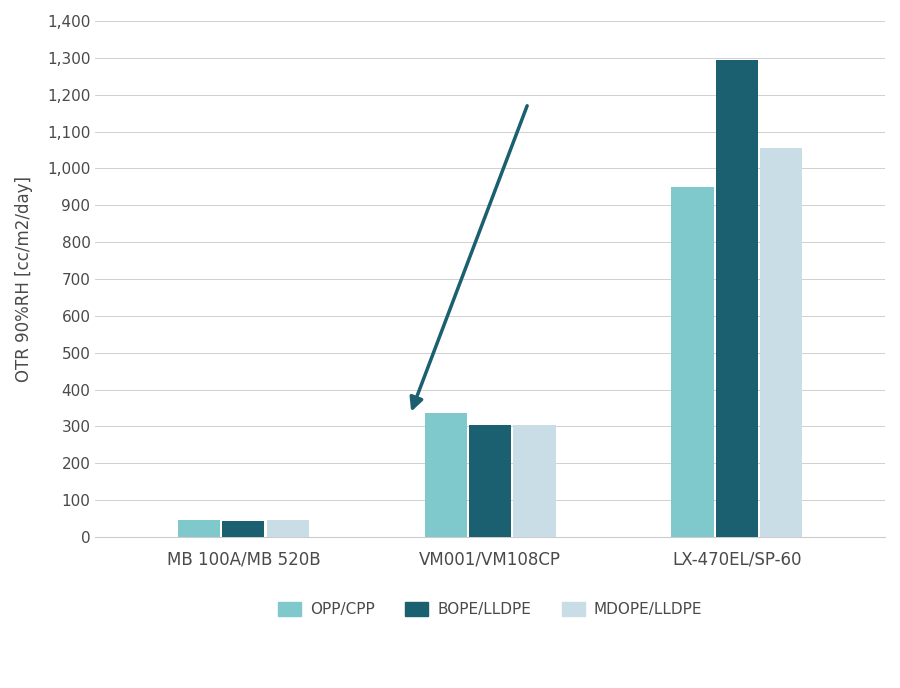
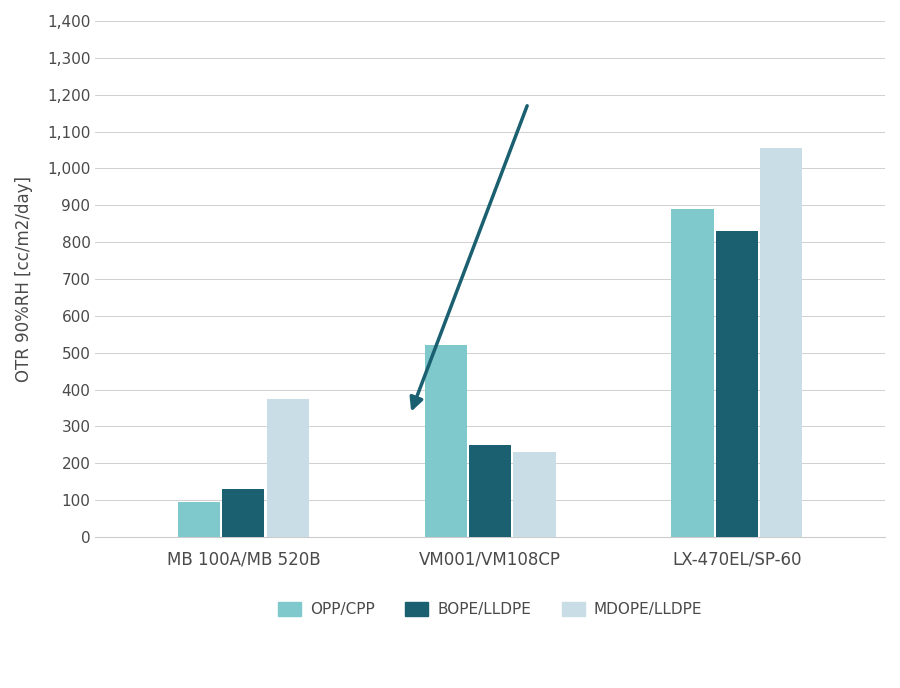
OPP/CPP/MB 100A/MB 520B: 45 -> 95
BOPE/LLDPE/MB 100A/MB 520B: 42 -> 130
MDOPE/LLDPE/MB 100A/MB 520B: 47 -> 375
OPP/CPP/VM001/VM108CP: 335 -> 520
BOPE/LLDPE/VM001/VM108CP: 305 -> 250
MDOPE/LLDPE/VM001/VM108CP: 305 -> 230
OPP/CPP/LX-470EL/SP-60: 950 -> 890
BOPE/LLDPE/LX-470EL/SP-60: 1,295 -> 830
